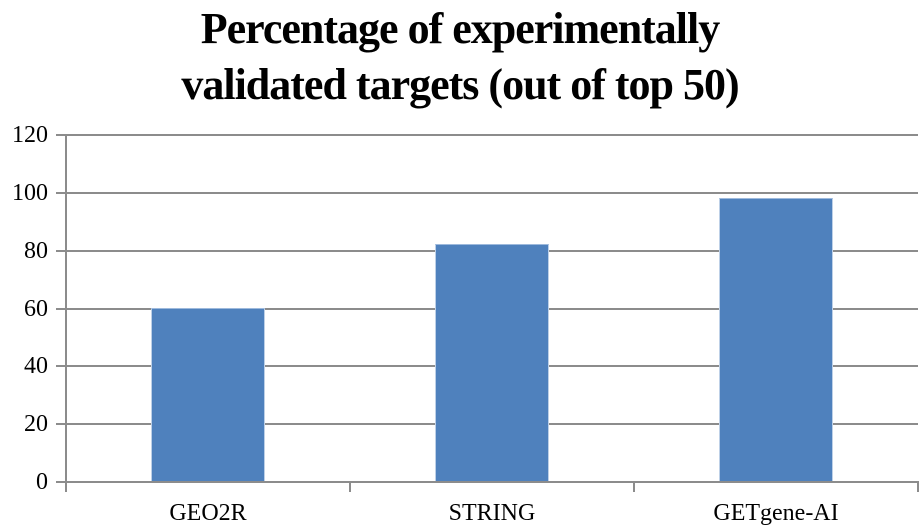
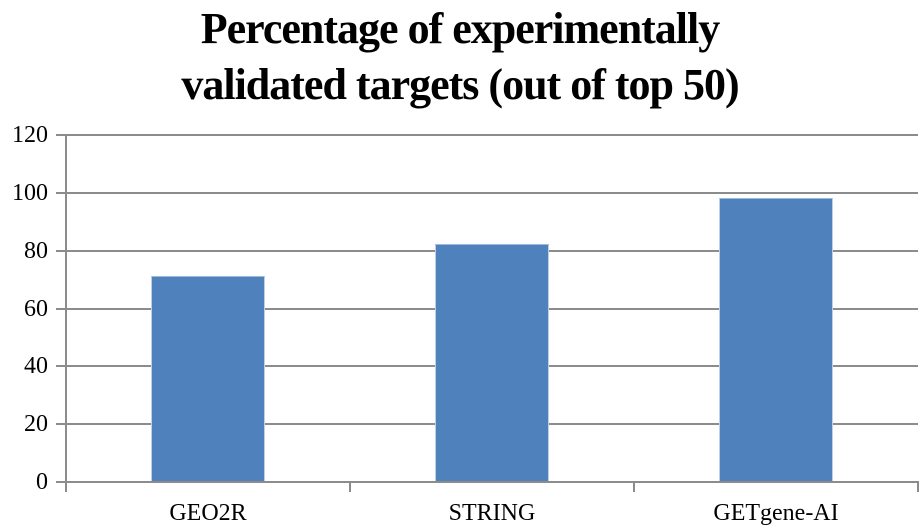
GEO2R: 60 -> 71
